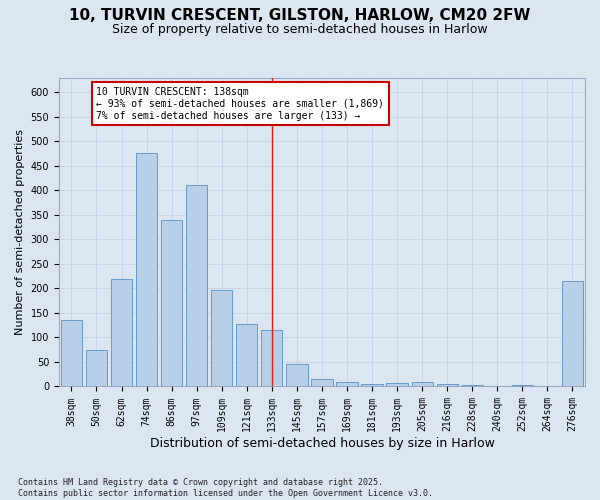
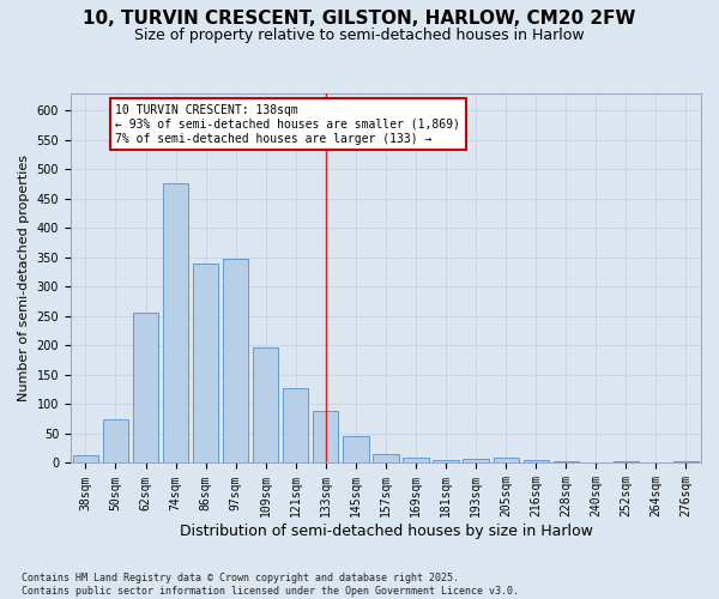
38sqm: 135 -> 14
62sqm: 220 -> 255
97sqm: 410 -> 348
133sqm: 115 -> 88
276sqm: 215 -> 3
